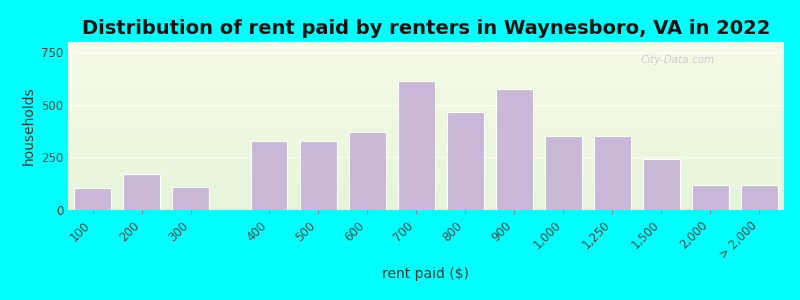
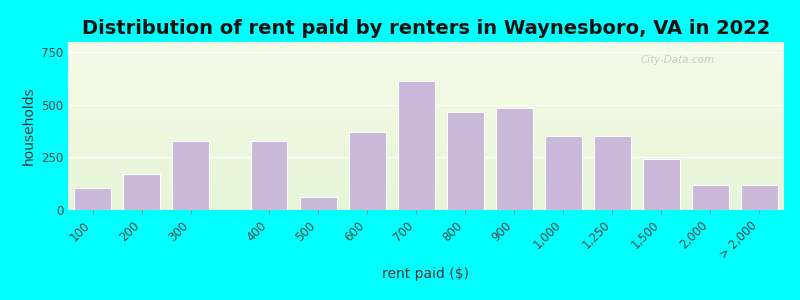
300: 110 -> 330
500: 330 -> 60
900: 575 -> 485
